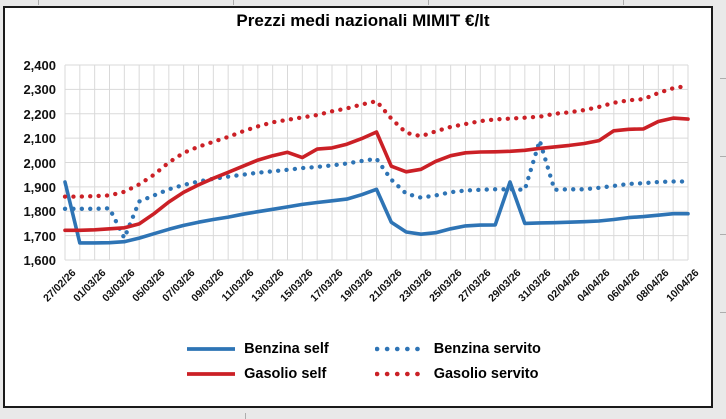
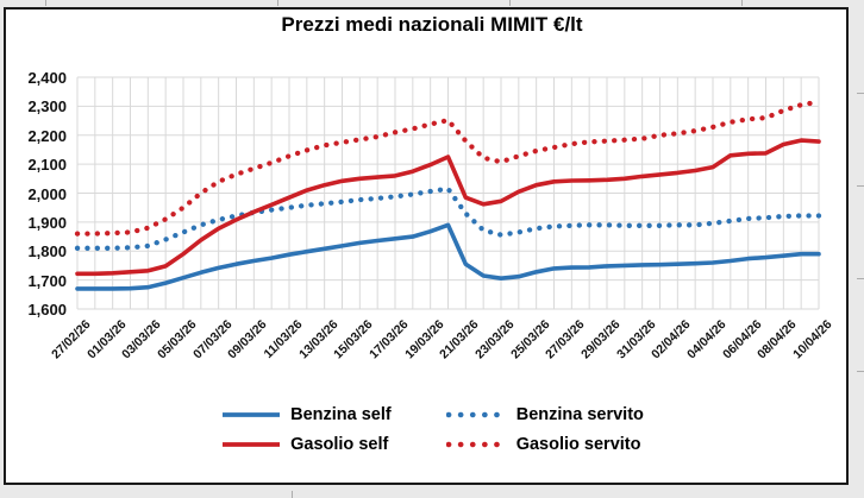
Benzina self/27/02/26: 1920 -> 1670
Benzina servito/03/03/26: 1690 -> 1820
Gasolio self/15/03/26: 2020 -> 2050
Benzina self/29/03/26: 1920 -> 1750
Benzina servito/31/03/26: 2090 -> 1890
